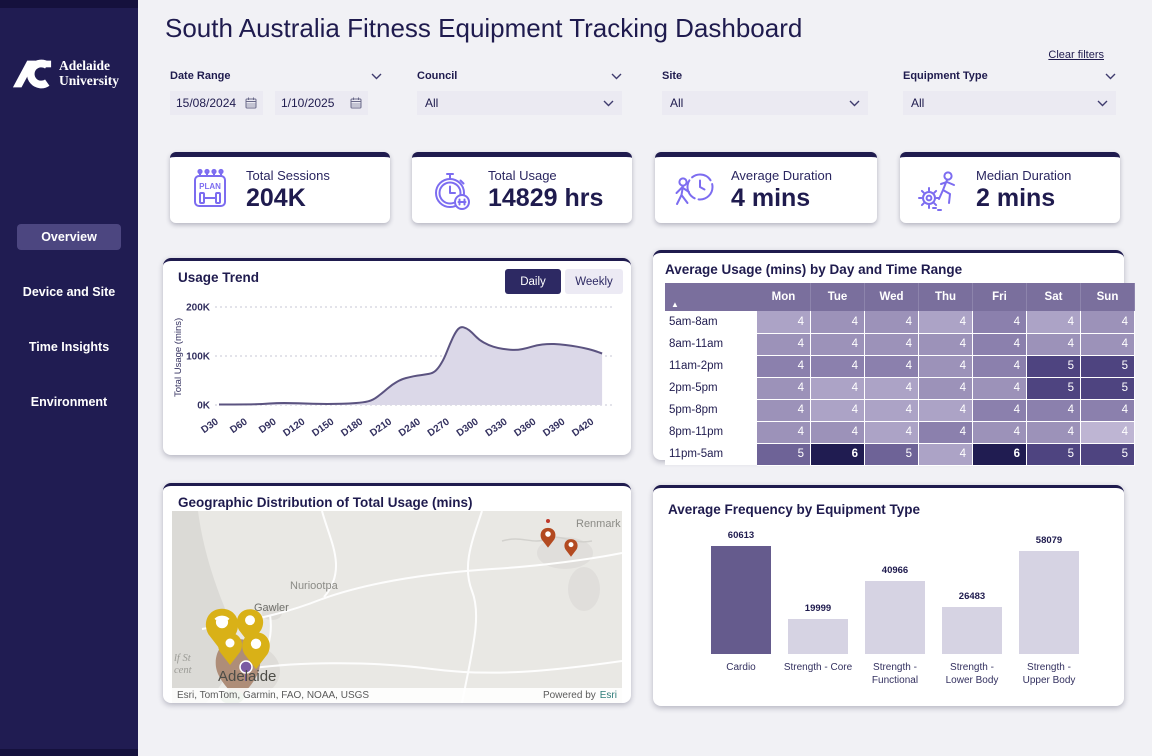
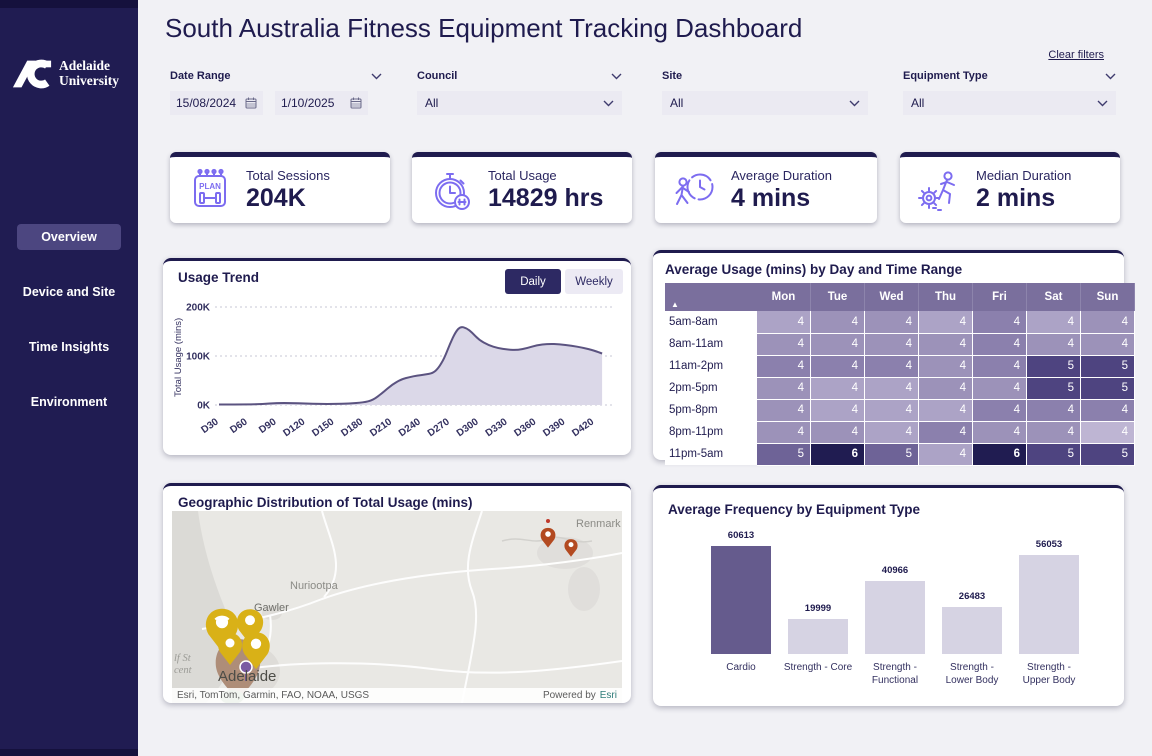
Average Frequency by Equipment Type/Strength - Upper Body: 58079 -> 56053
